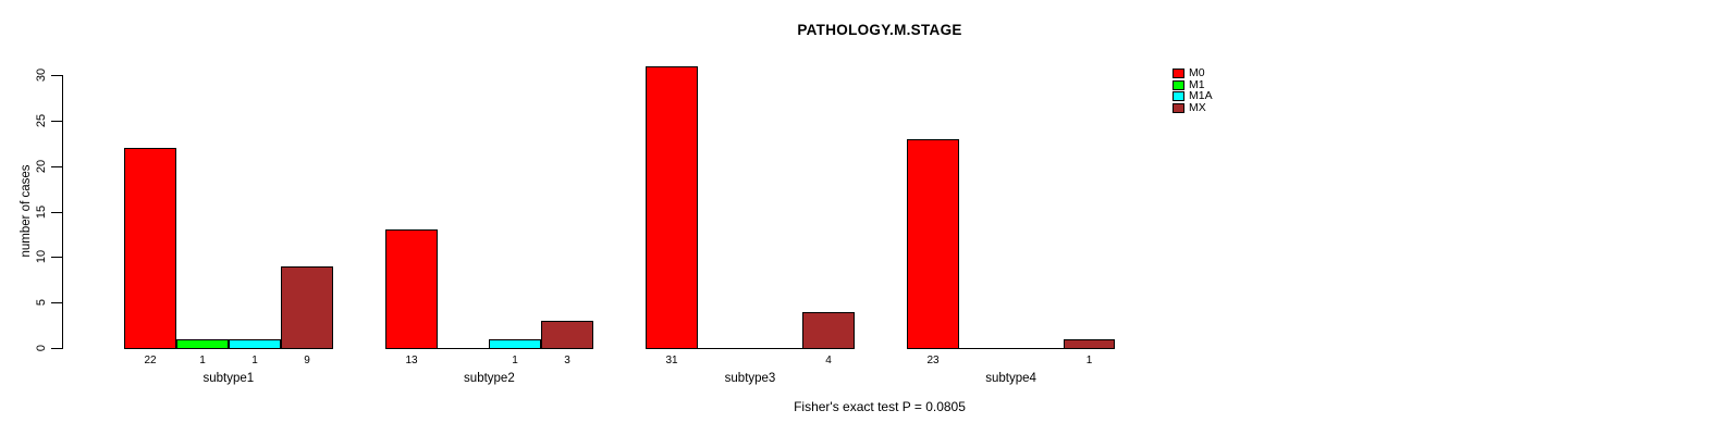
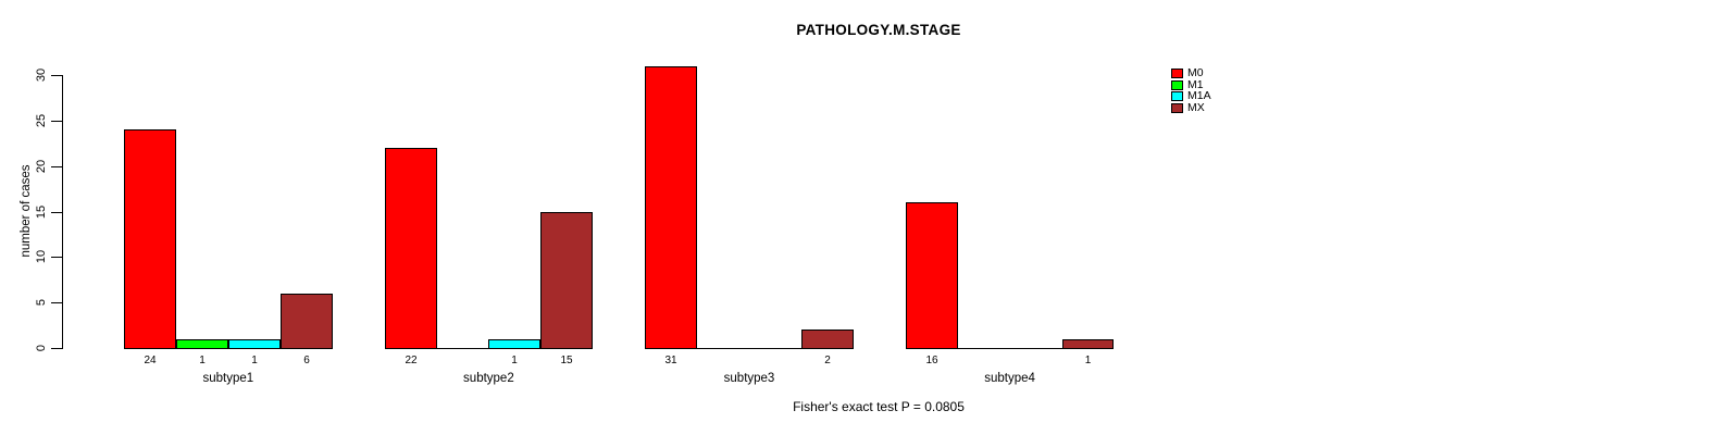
M0/subtype1: 22 -> 24
MX/subtype1: 9 -> 6
M0/subtype2: 13 -> 22
MX/subtype2: 3 -> 15
MX/subtype3: 4 -> 2
M0/subtype4: 23 -> 16
